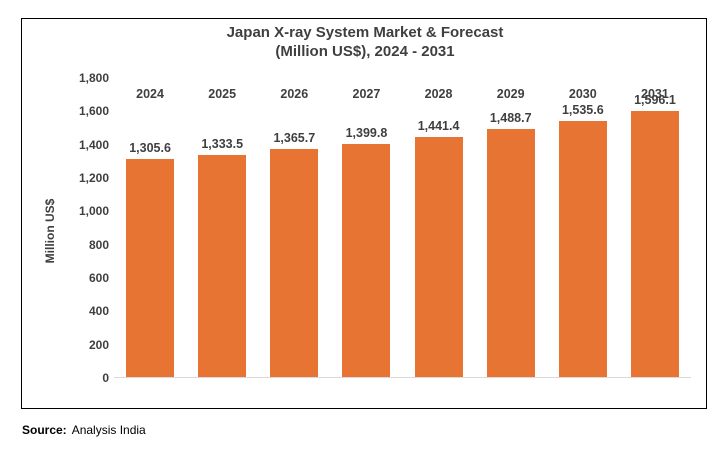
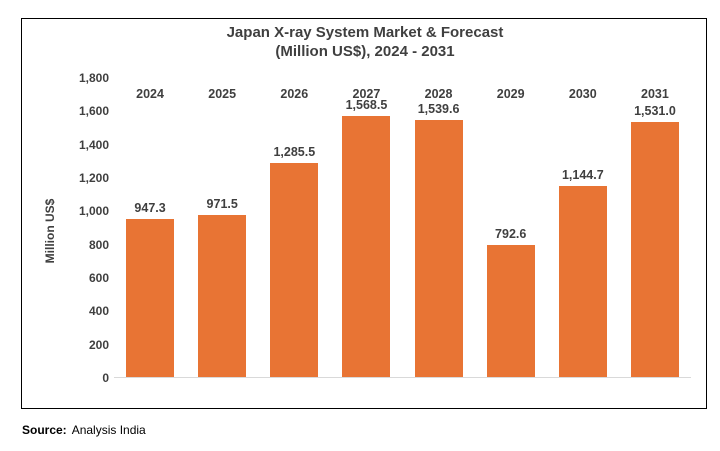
2024: 1,305.6 -> 947.3
2025: 1,333.5 -> 971.5
2026: 1,365.7 -> 1,285.5
2027: 1,399.8 -> 1,568.5
2028: 1,441.4 -> 1,539.6
2029: 1,488.7 -> 792.6
2030: 1,535.6 -> 1,144.7
2031: 1,596.1 -> 1,531.0
